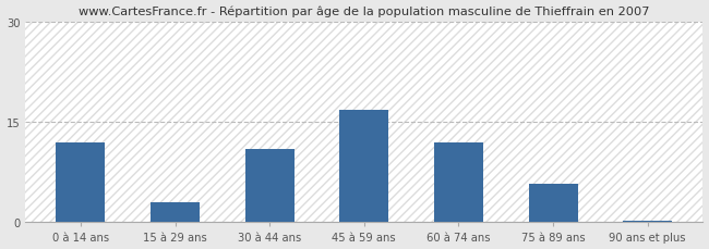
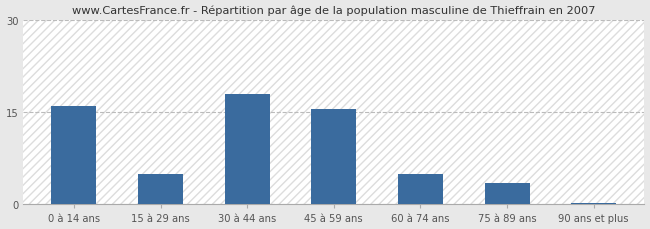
0 à 14 ans: 12.0 -> 16.0
15 à 29 ans: 3.0 -> 5.0
30 à 44 ans: 11.0 -> 18.0
45 à 59 ans: 16.8 -> 15.5
60 à 74 ans: 12.0 -> 5.0
75 à 89 ans: 5.8 -> 3.5
